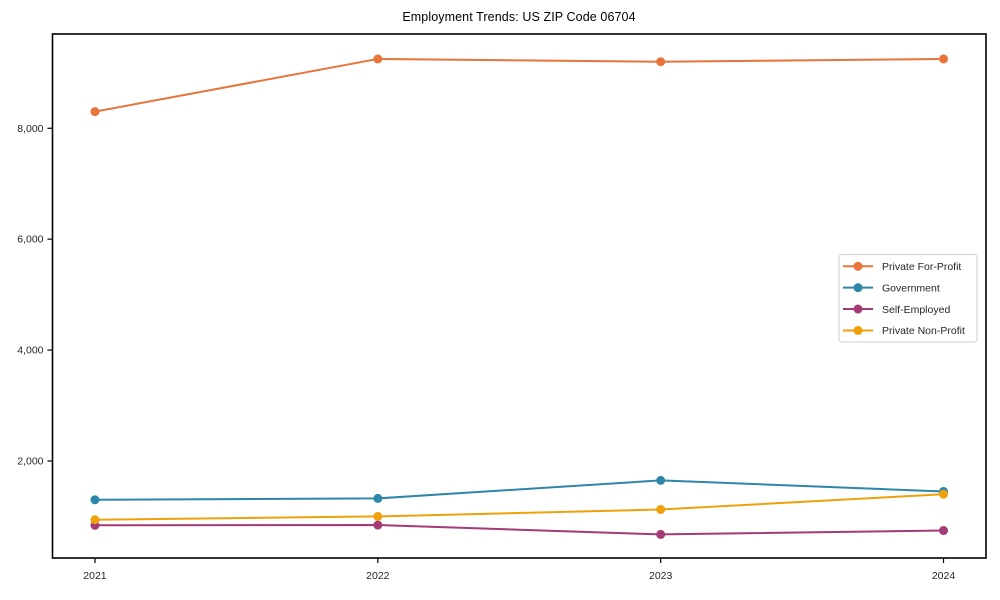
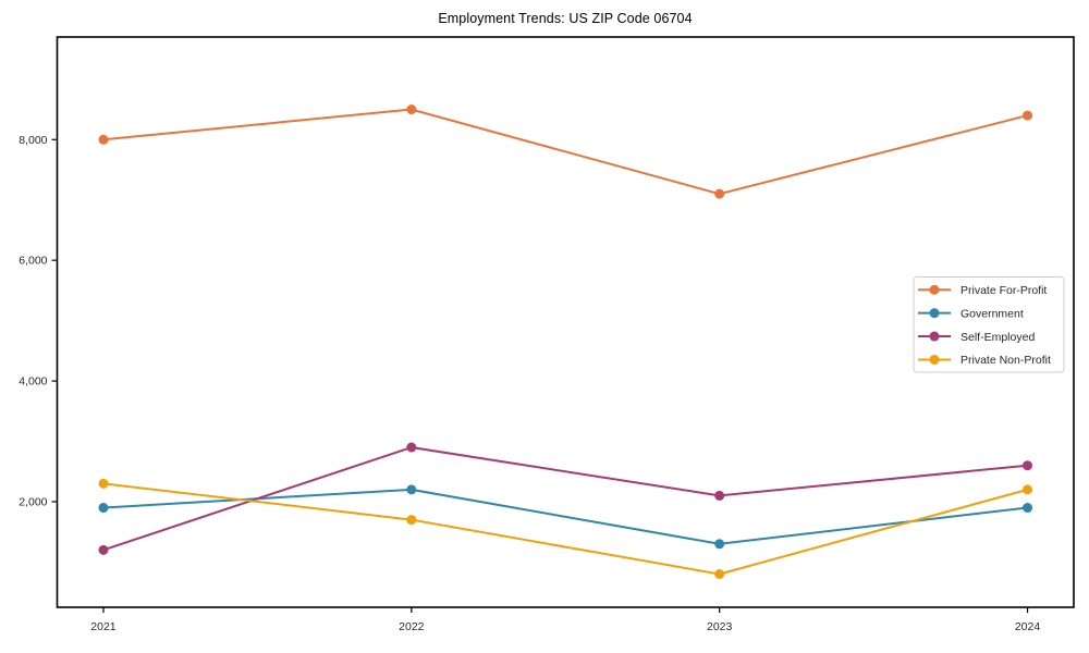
Private For-Profit/2021: 8300 -> 8000
Government/2021: 1300 -> 1900
Self-Employed/2021: 800 -> 1200
Private Non-Profit/2021: 900 -> 2300
Private For-Profit/2022: 9200 -> 8500
Government/2022: 1300 -> 2200
Self-Employed/2022: 800 -> 2900
Private Non-Profit/2022: 1000 -> 1700
Private For-Profit/2023: 9200 -> 7100
Government/2023: 1600 -> 1300
Self-Employed/2023: 700 -> 2100
Private Non-Profit/2023: 1100 -> 800
Private For-Profit/2024: 9200 -> 8400
Government/2024: 1400 -> 1900
Self-Employed/2024: 700 -> 2600
Private Non-Profit/2024: 1400 -> 2200
